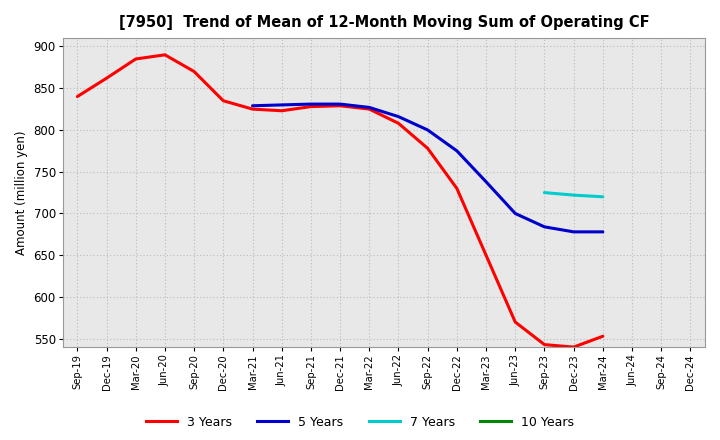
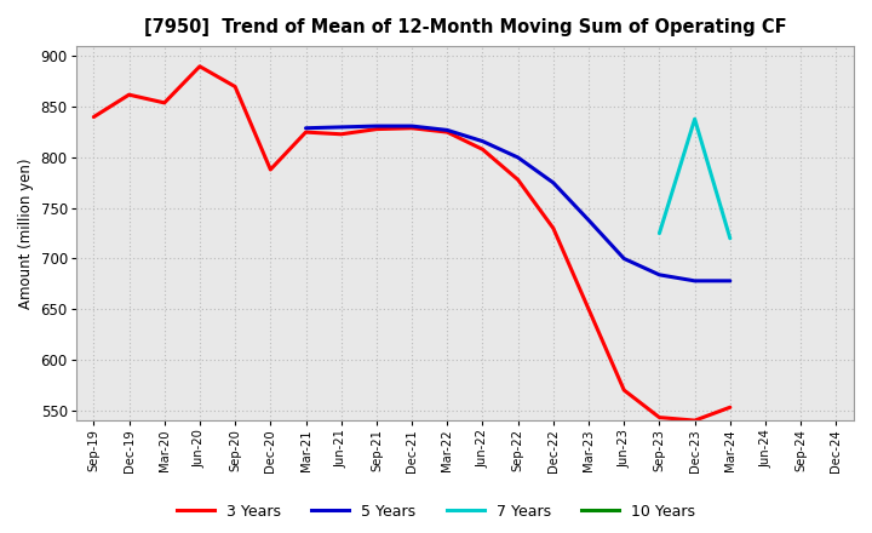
3 Years/Mar-20: 885 -> 854
3 Years/Dec-20: 835 -> 788
7 Years/Dec-23: 722 -> 838
